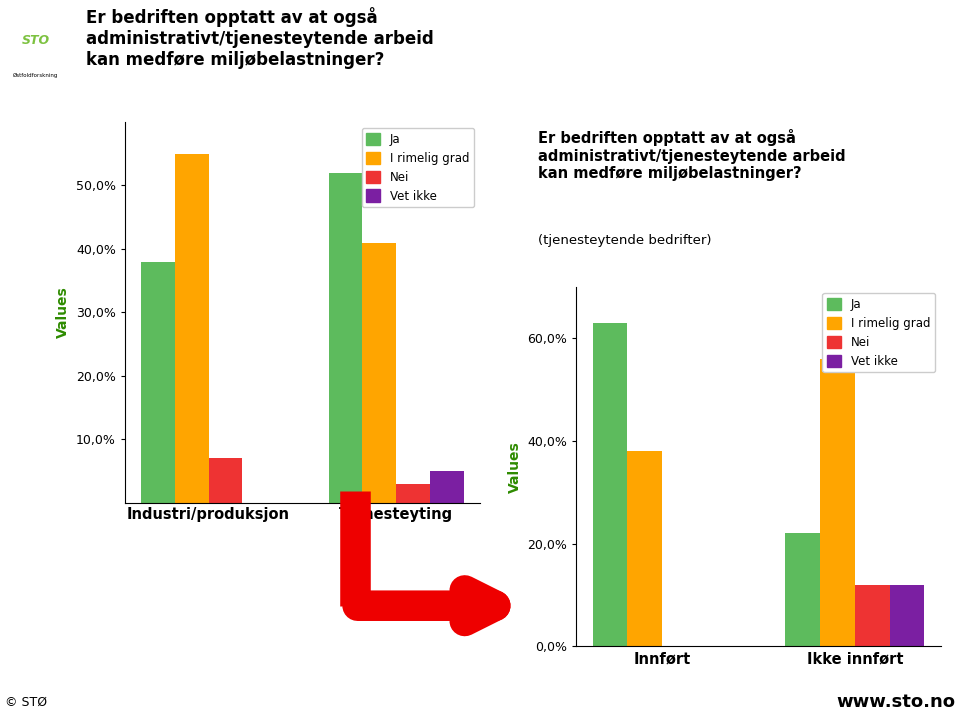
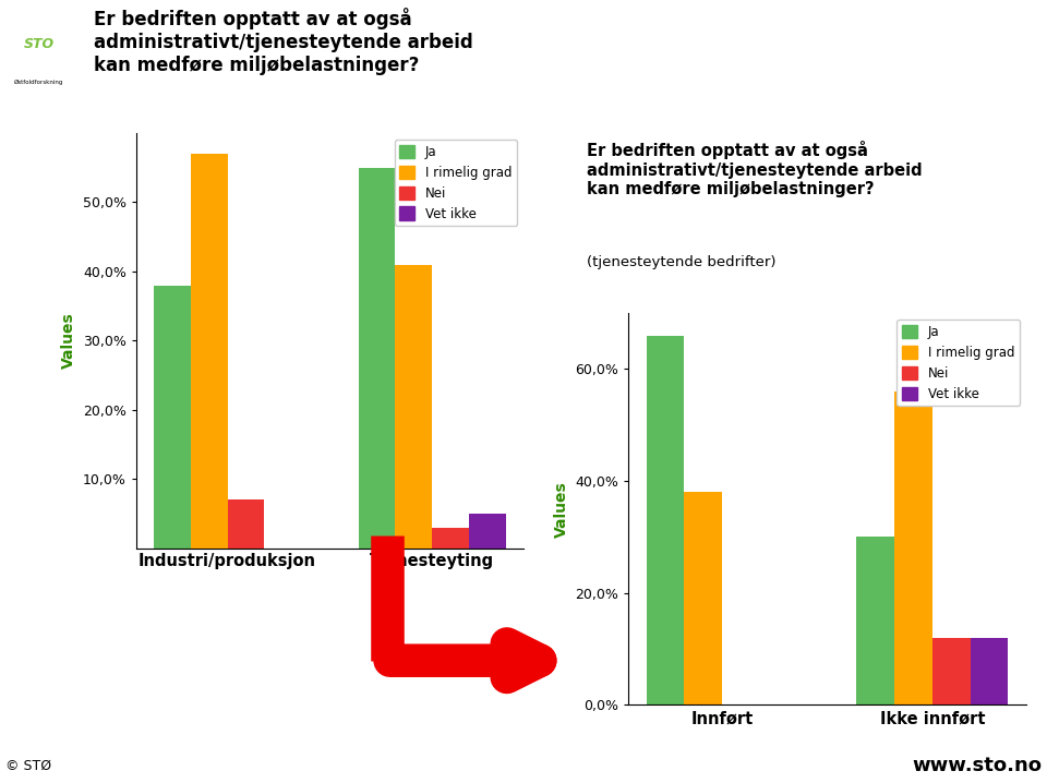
I rimelig grad/Industri/produksjon: 55% -> 57%
Ja/Tjenesteyting: 52% -> 55%
Ja/Innført: 63% -> 66%
Ja/Ikke innført: 22% -> 30%
